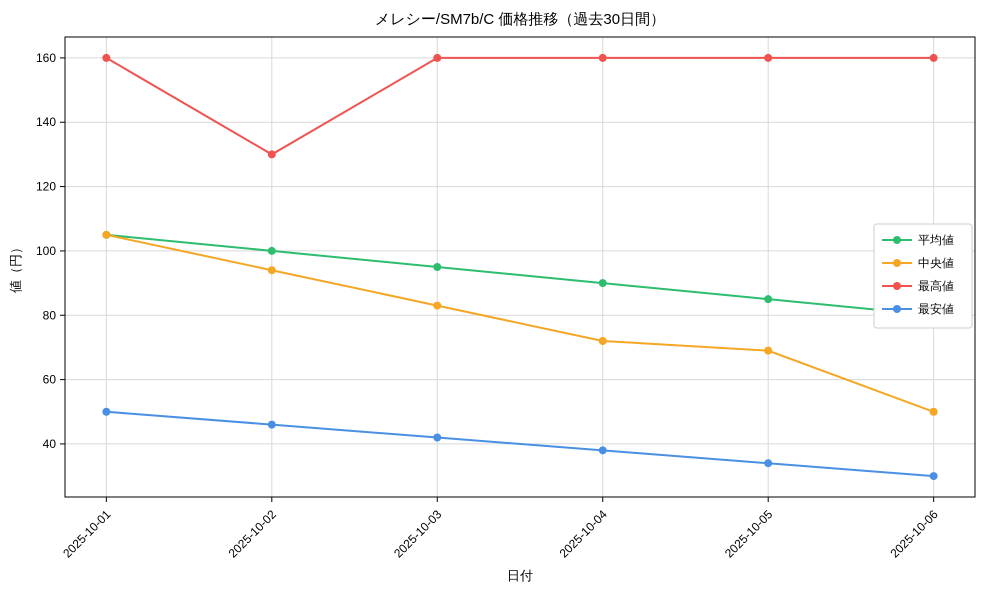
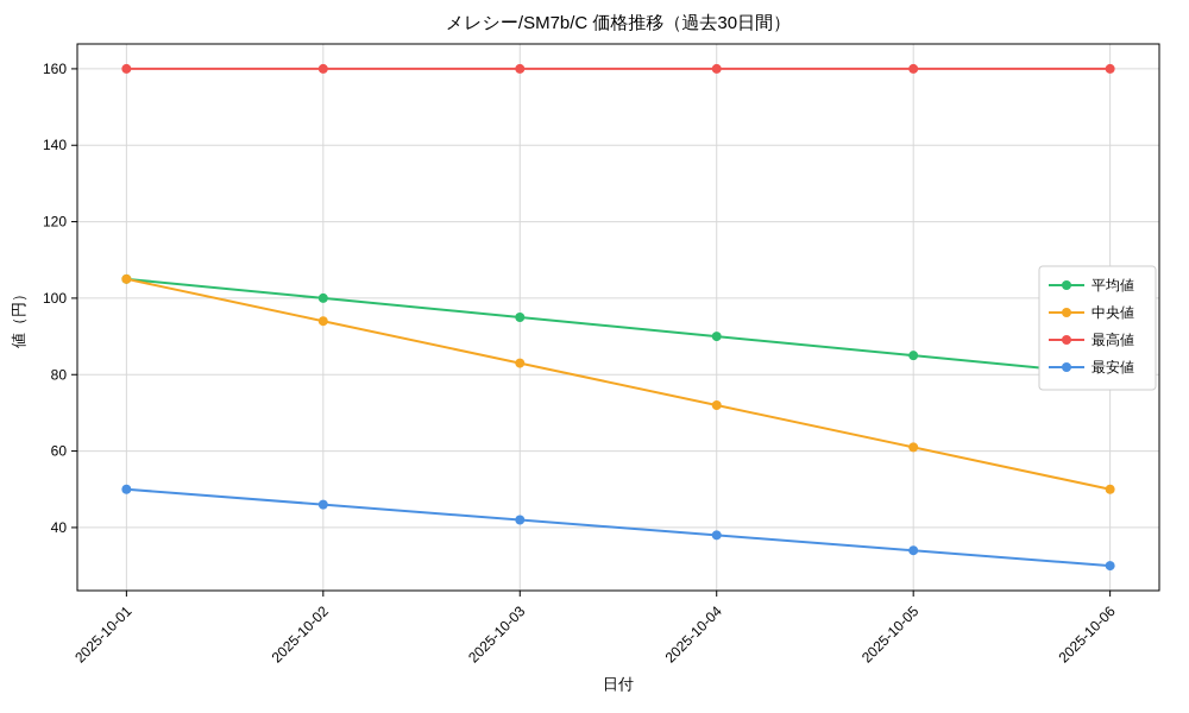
最高値/2025-10-02: 130 -> 160
中央値/2025-10-05: 69 -> 61
